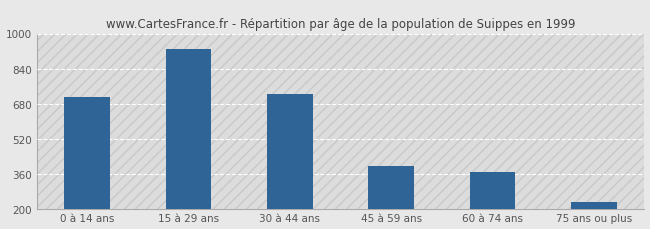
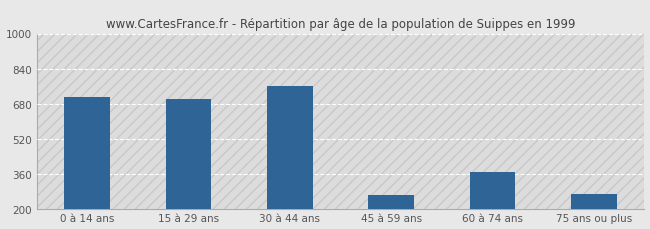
15 à 29 ans: 930 -> 700
30 à 44 ans: 725 -> 760
45 à 59 ans: 395 -> 260
75 ans ou plus: 230 -> 265
